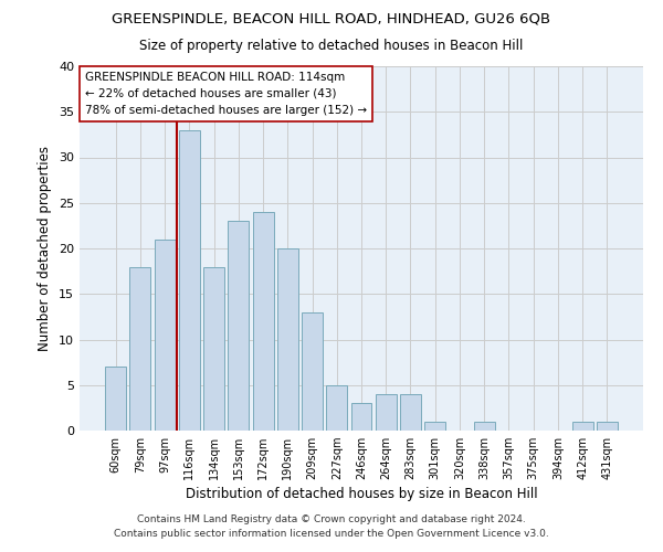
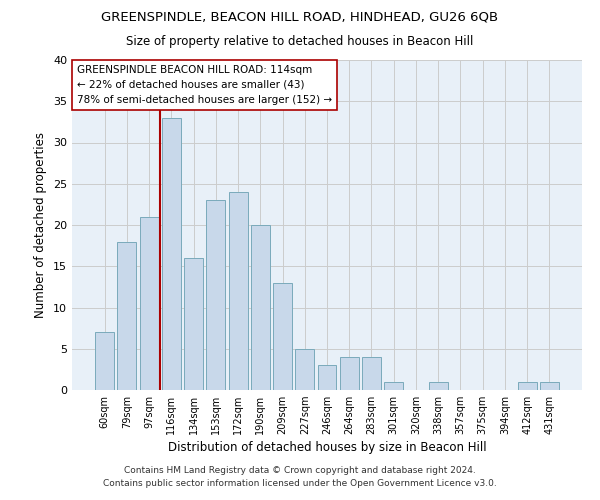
134sqm: 18 -> 16
